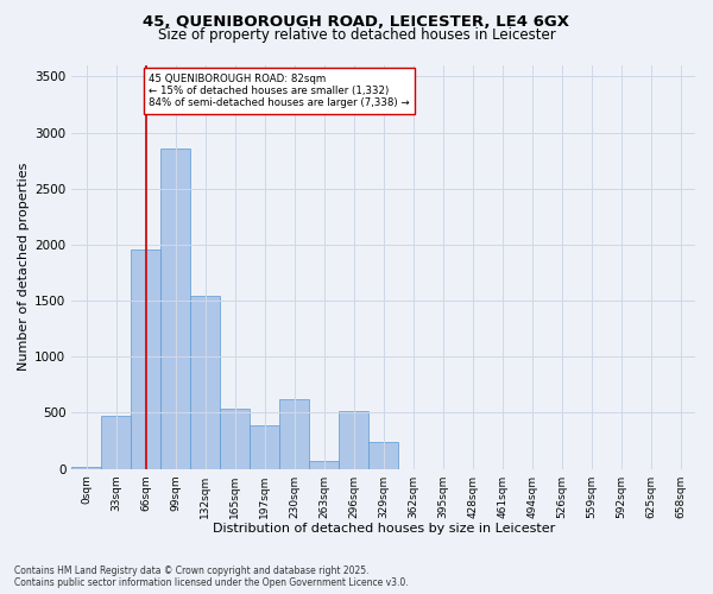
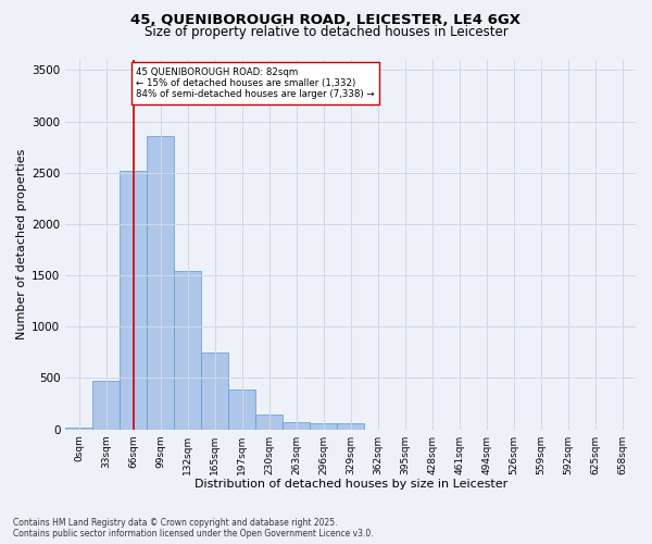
66sqm: 1960 -> 2520
165sqm: 540 -> 750
230sqm: 620 -> 140
296sqm: 520 -> 60
329sqm: 240 -> 60
